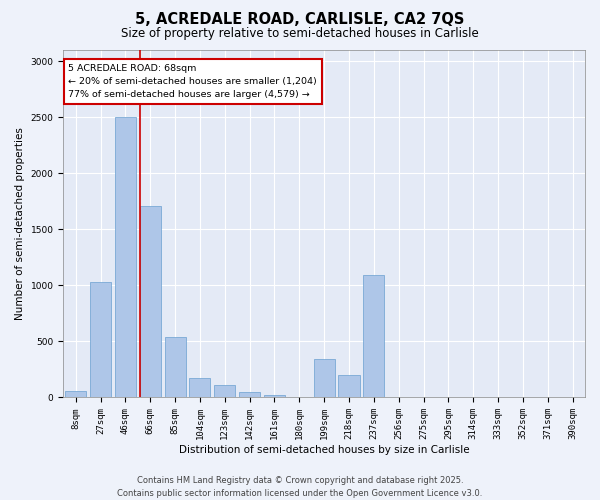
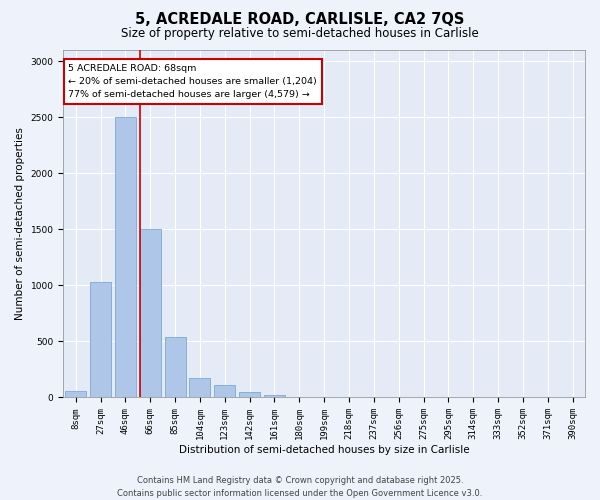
66sqm: 1710 -> 1500
199sqm: 340 -> 0
218sqm: 200 -> 0
237sqm: 1090 -> 0
